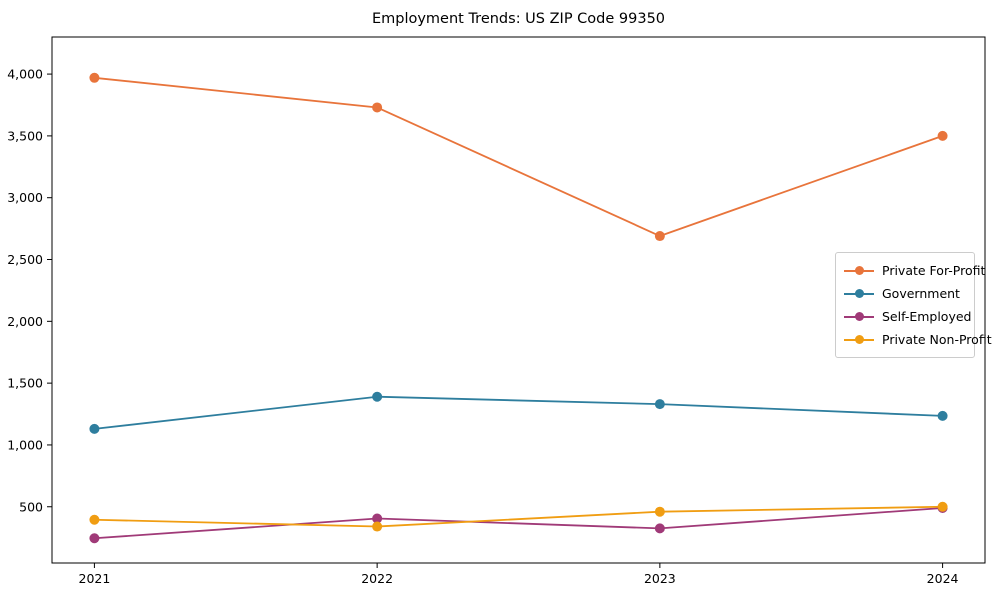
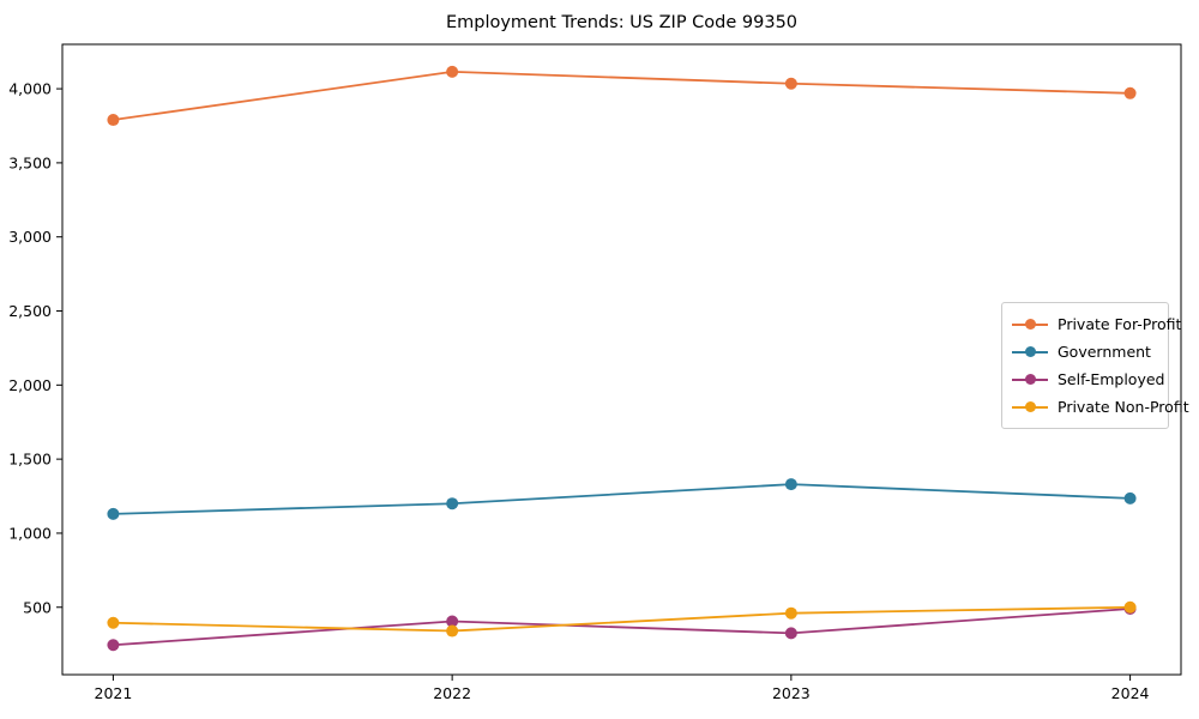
Private For-Profit/2021: 3970 -> 3790
Private For-Profit/2022: 3730 -> 4120
Government/2022: 1390 -> 1200
Private For-Profit/2023: 2690 -> 4040
Private For-Profit/2024: 3500 -> 3970
